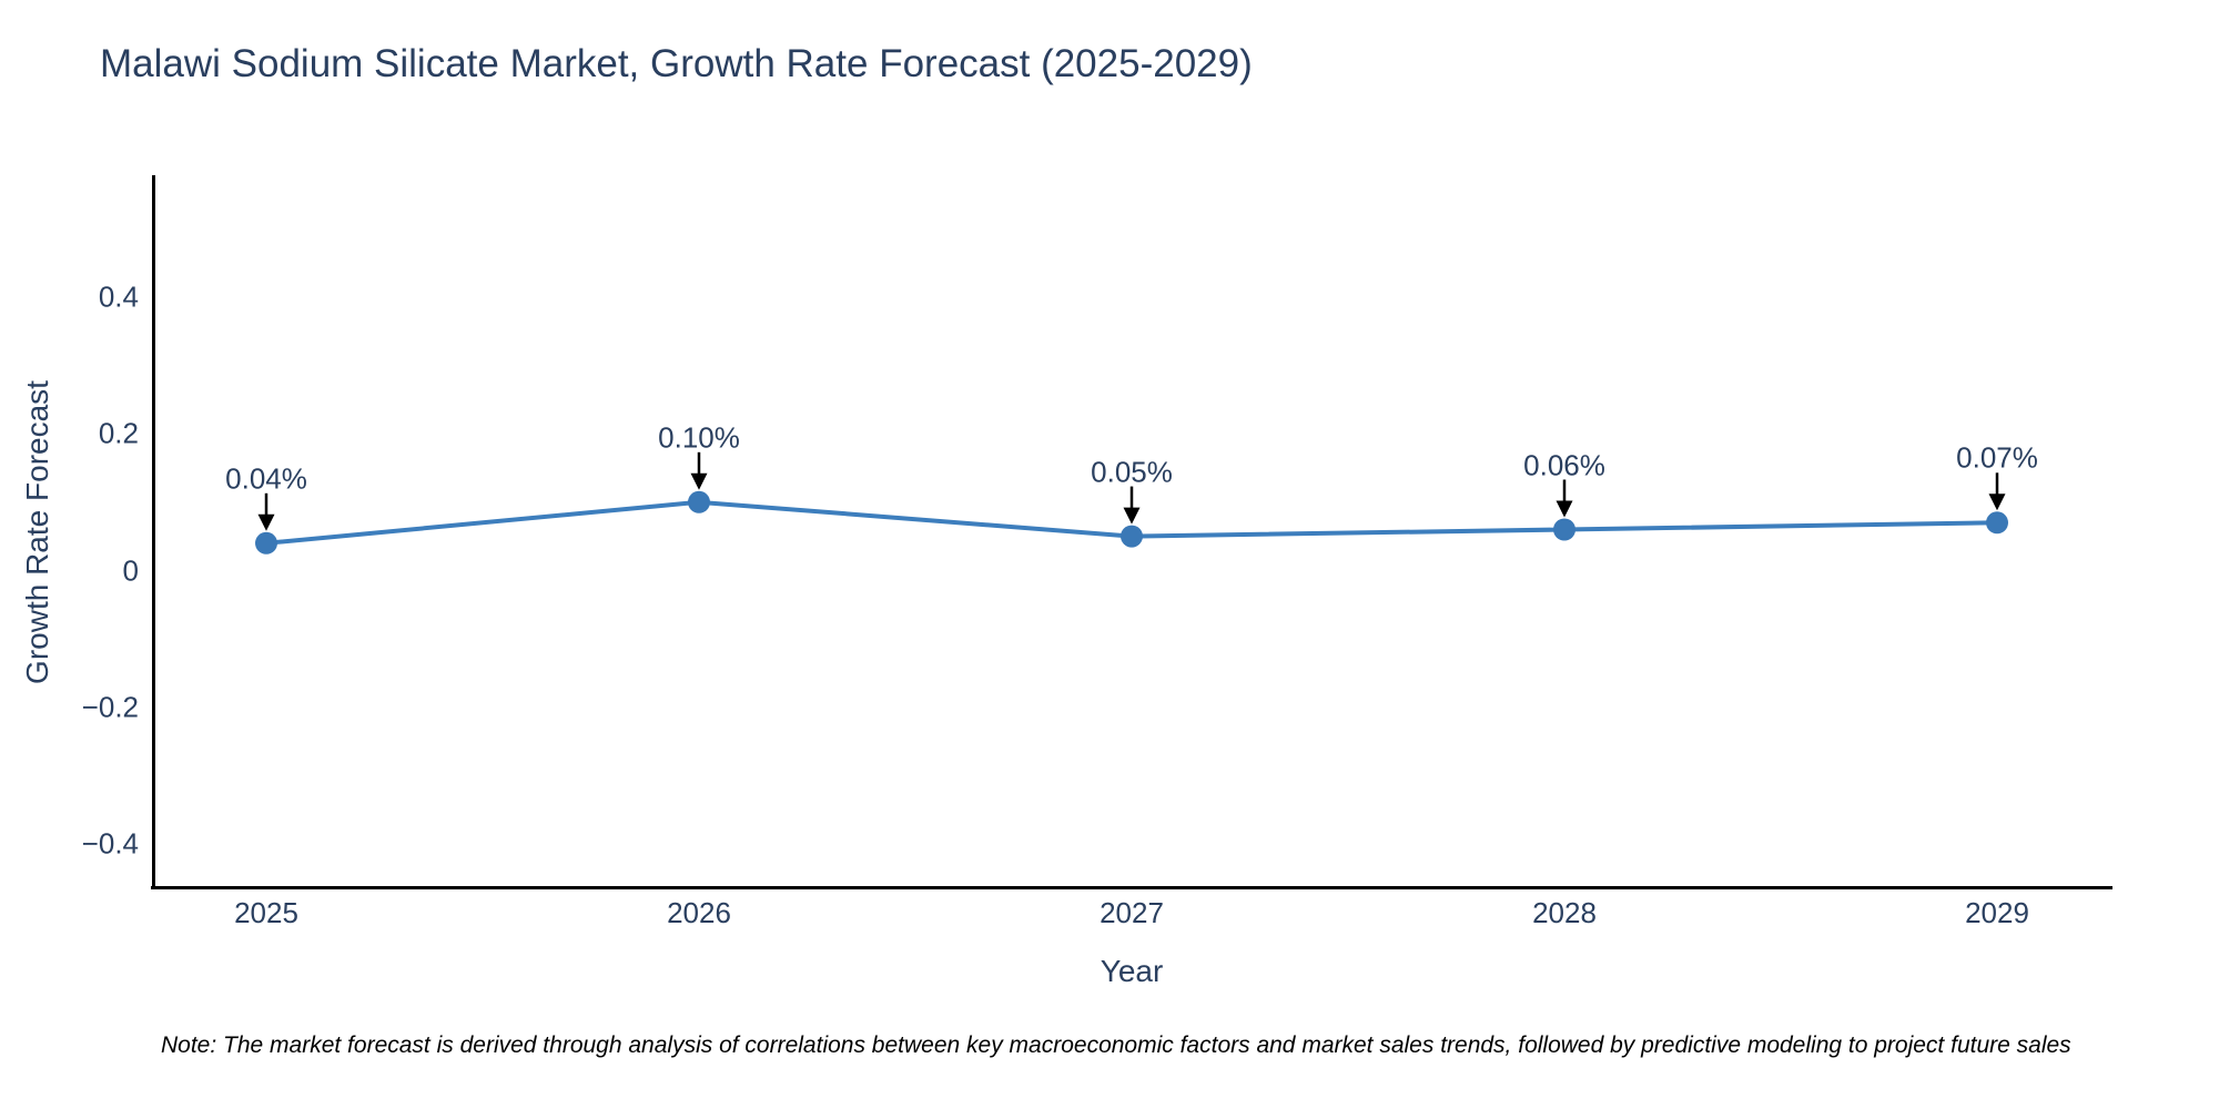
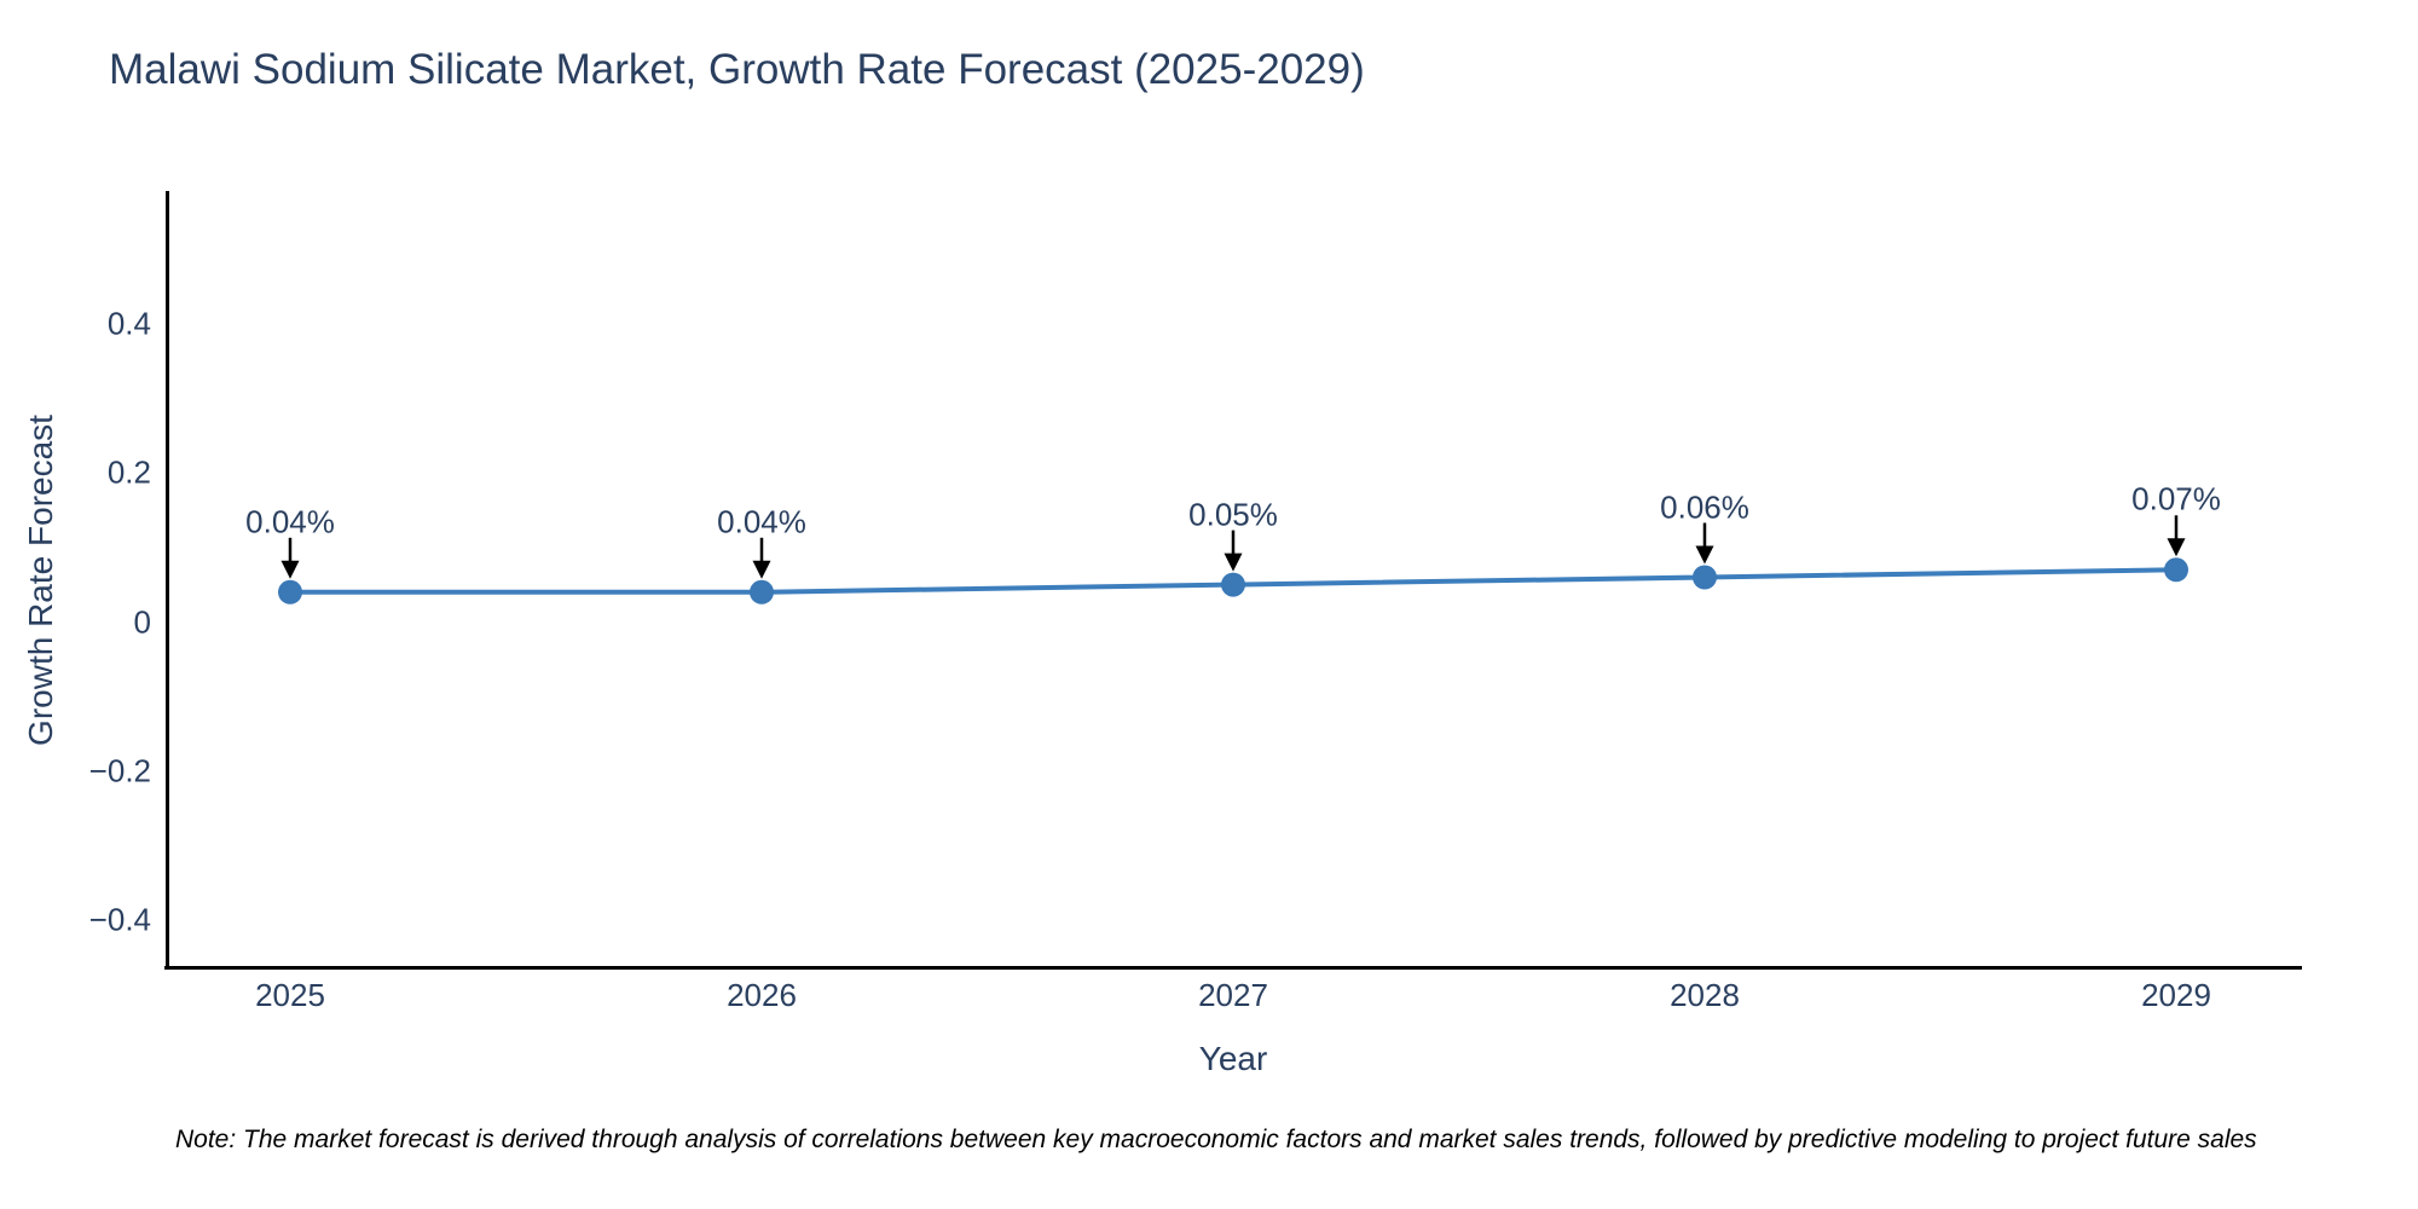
2026: 0.10% -> 0.04%
